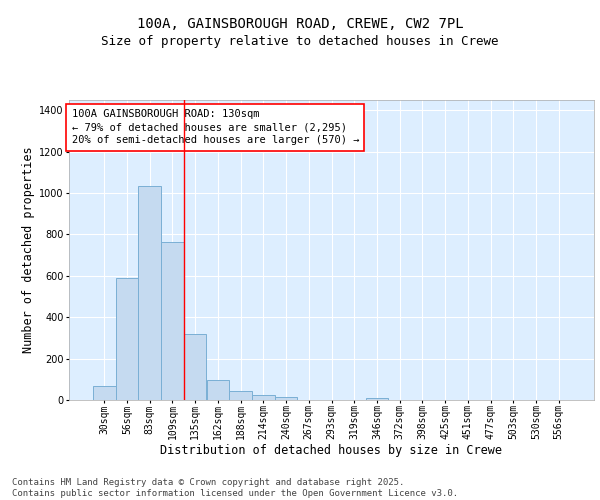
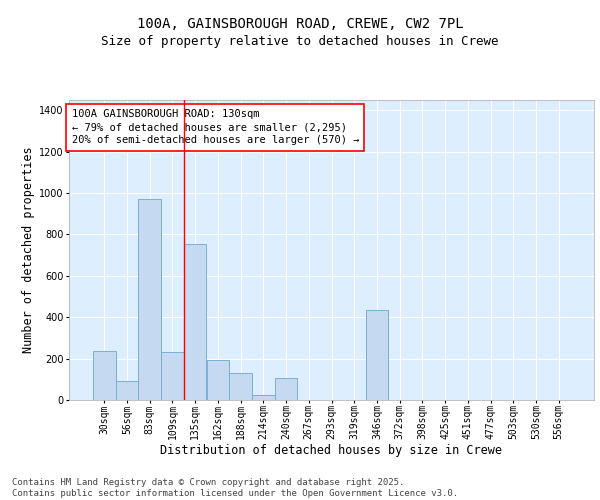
30sqm: 70 -> 235
56sqm: 590 -> 90
83sqm: 1035 -> 970
109sqm: 765 -> 230
135sqm: 320 -> 755
162sqm: 95 -> 195
188sqm: 43 -> 130
240sqm: 14 -> 105
346sqm: 12 -> 435
